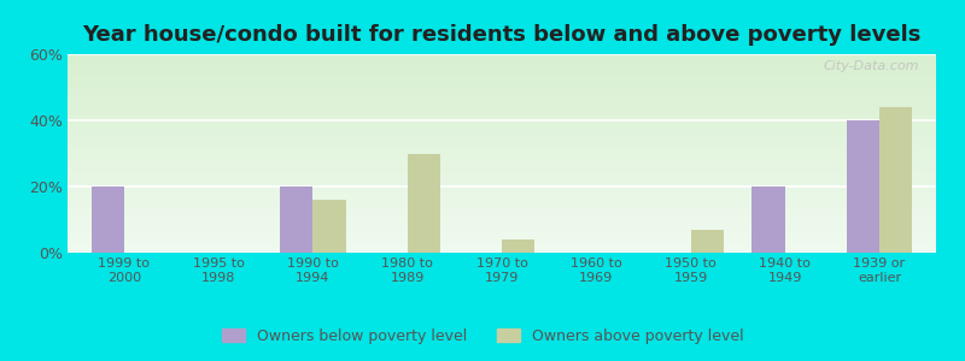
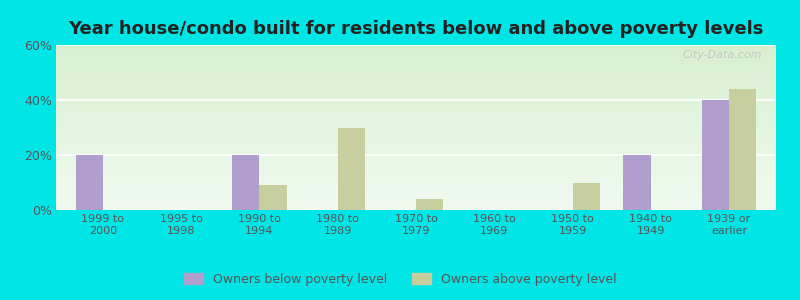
Owners above poverty level/1990 to 1994: 16% -> 9%
Owners above poverty level/1950 to 1959: 7% -> 10%
